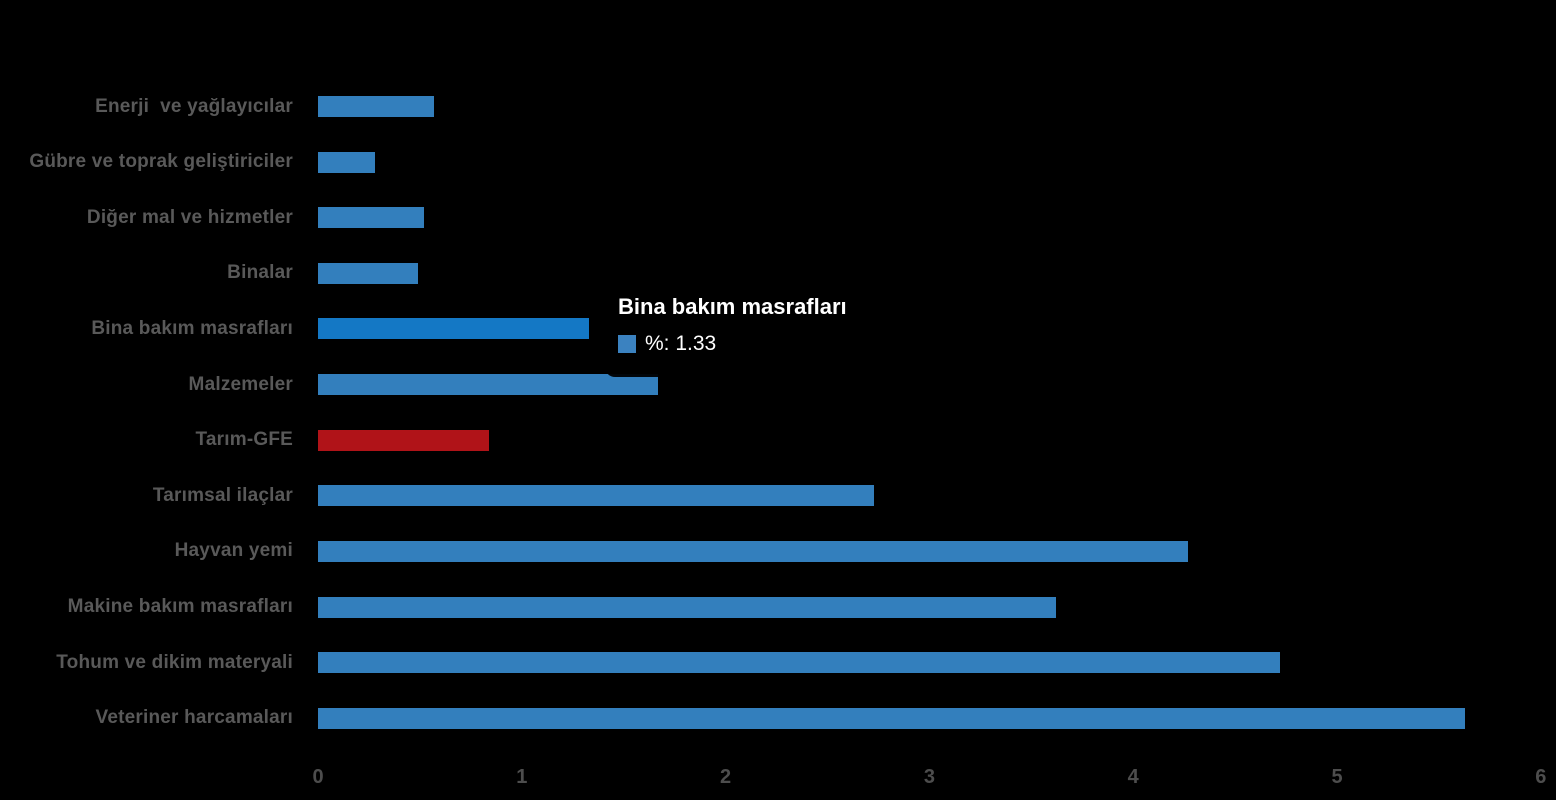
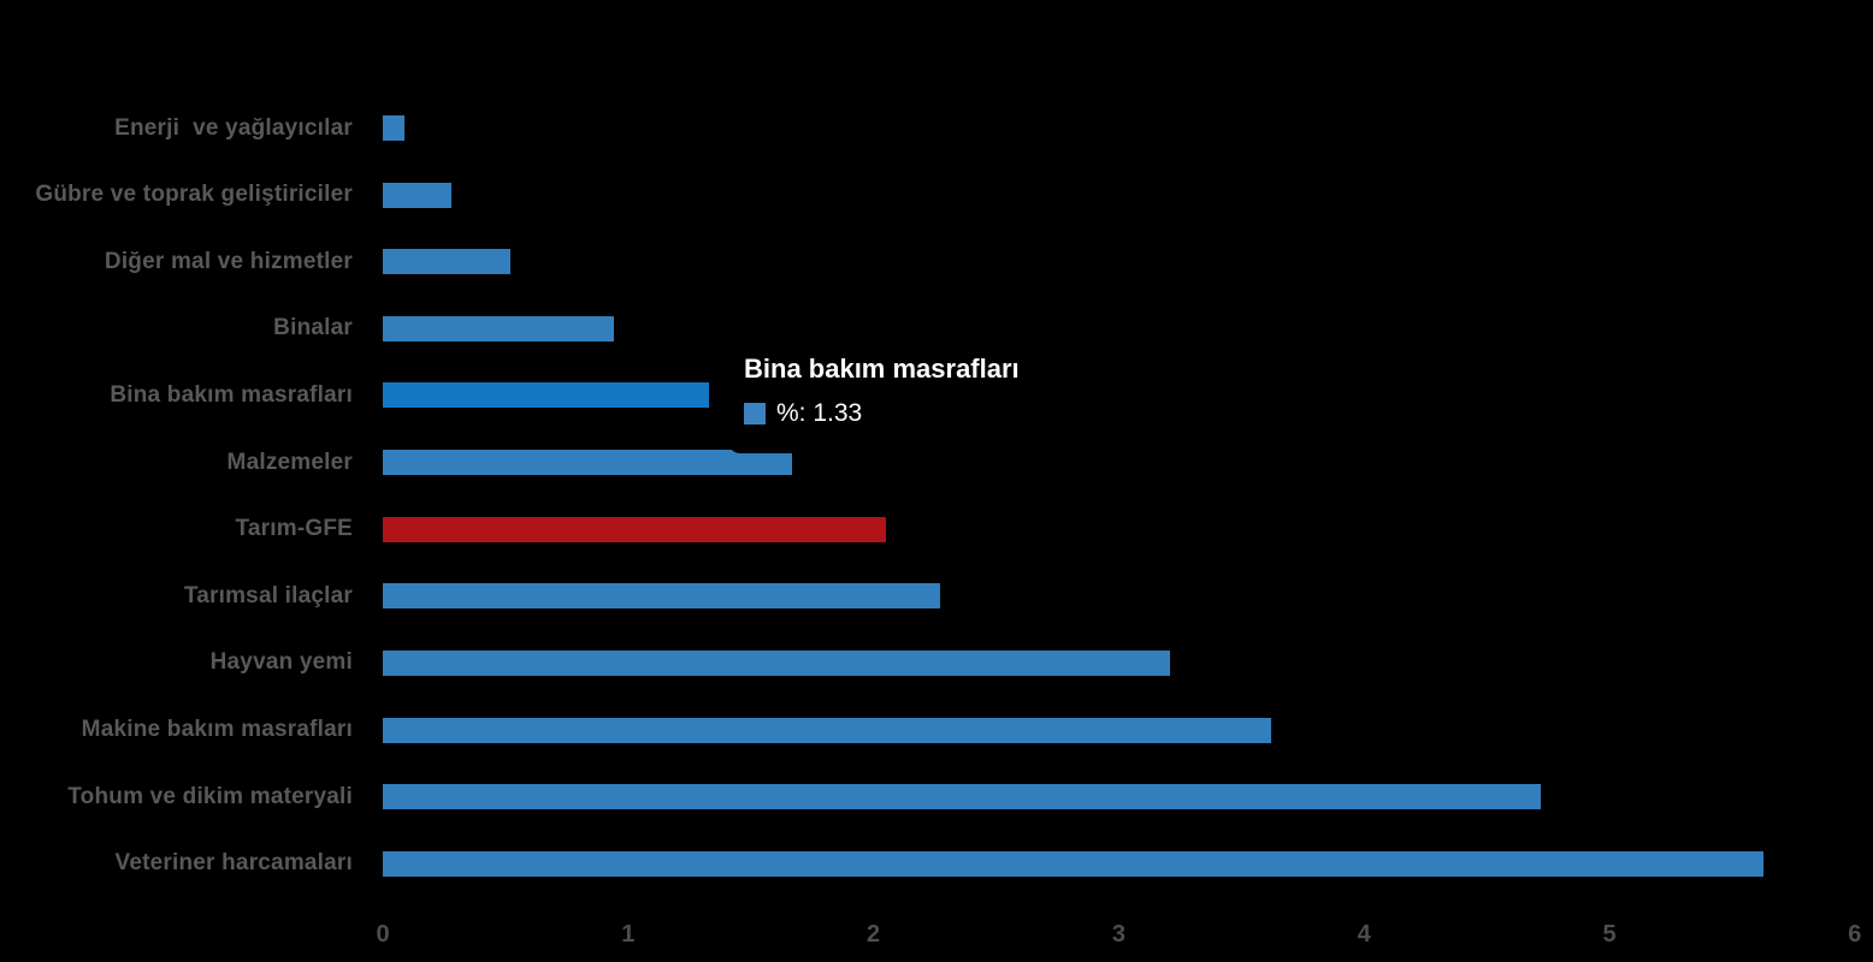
Enerji ve yağlayıcılar: 0.57 -> 0.09
Binalar: 0.49 -> 0.94
Tarım-GFE: 0.84 -> 2.05
Tarımsal ilaçlar: 2.73 -> 2.27
Hayvan yemi: 4.27 -> 3.21
